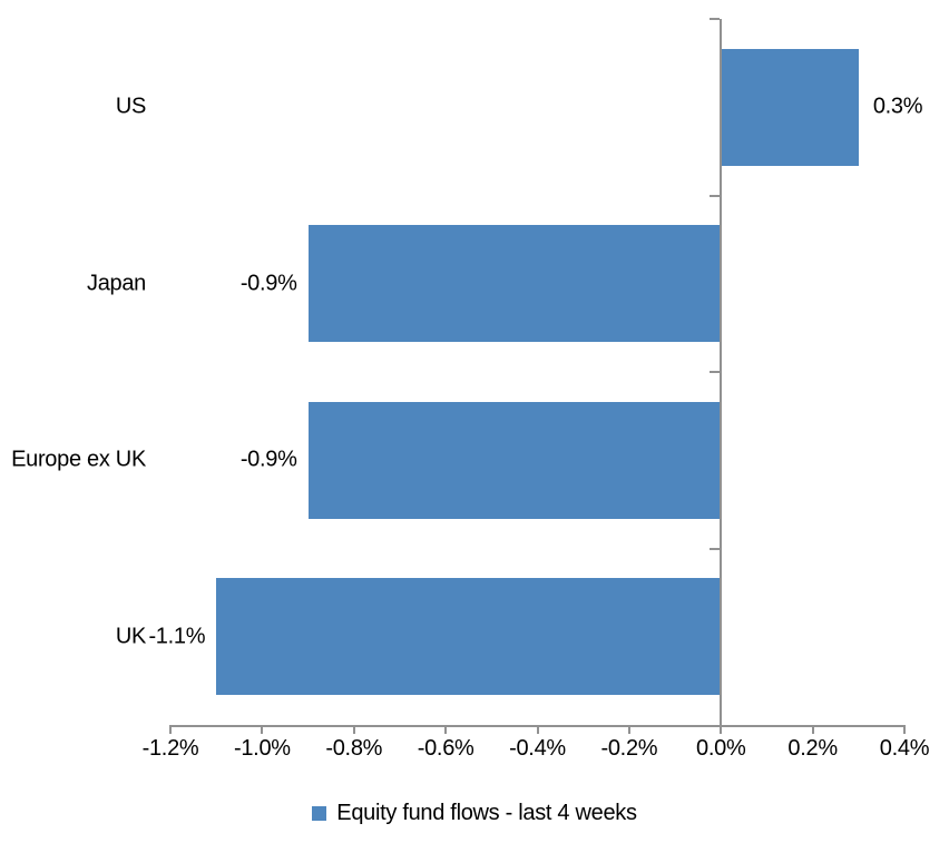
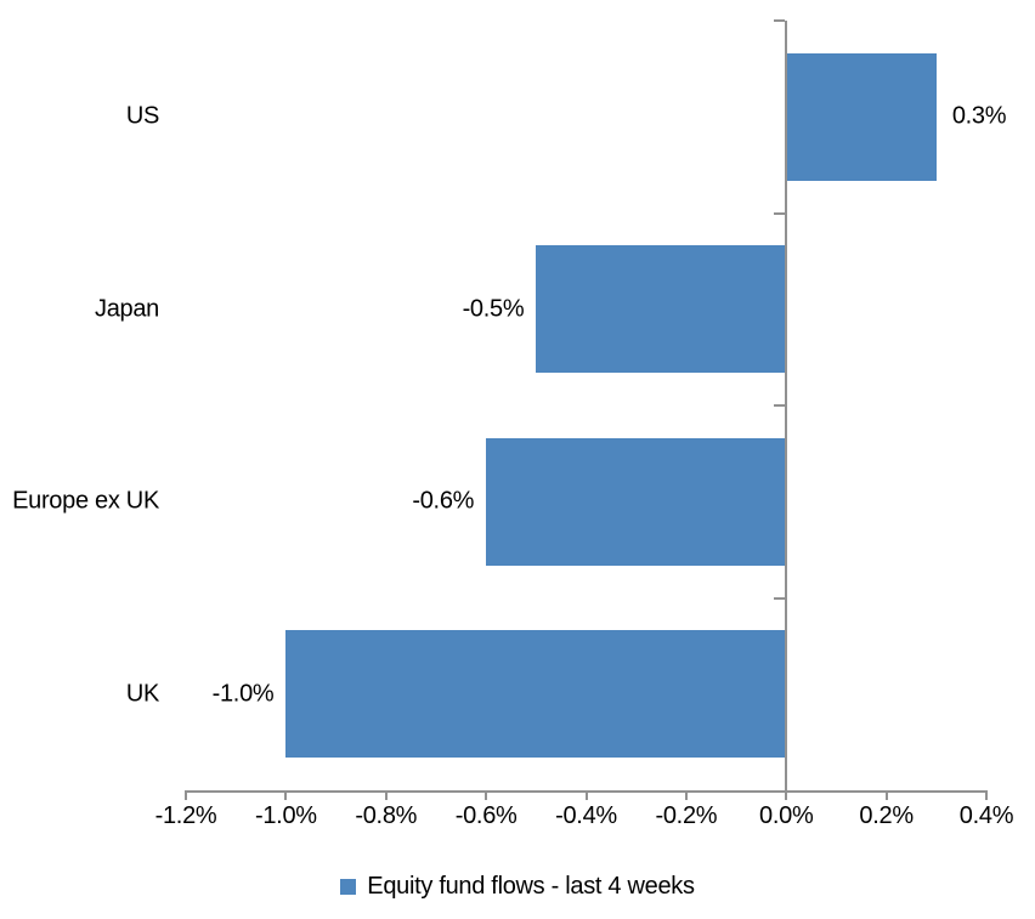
Japan: -0.9% -> -0.5%
Europe ex UK: -0.9% -> -0.6%
UK: -1.1% -> -1.0%
